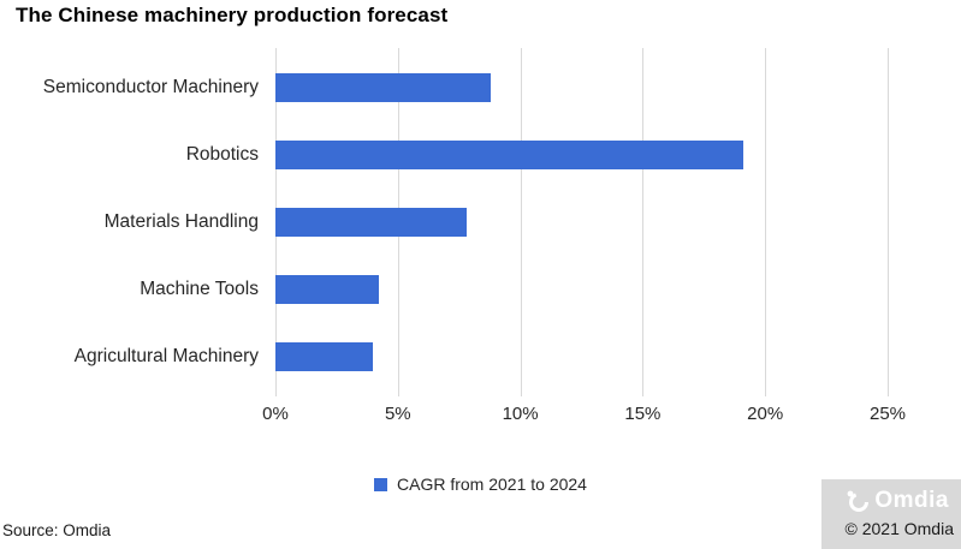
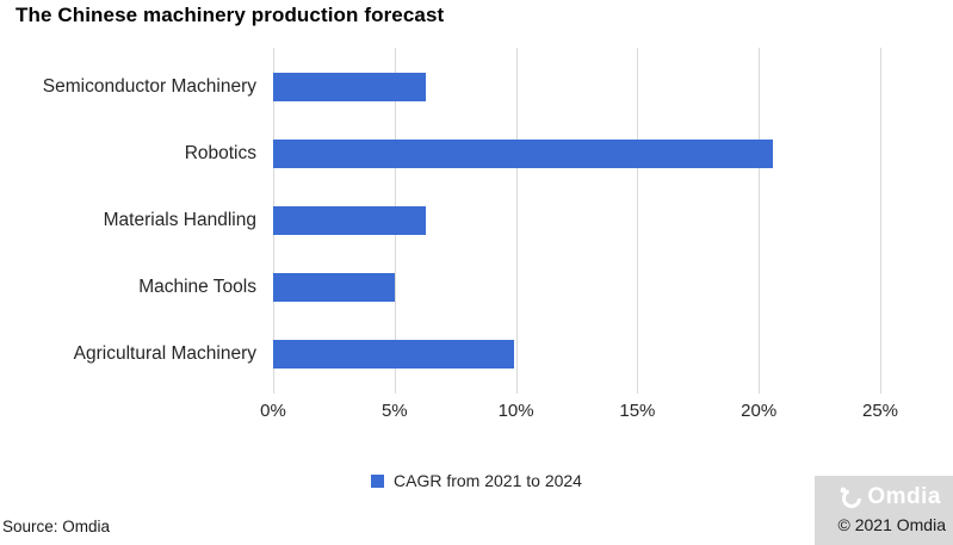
Semiconductor Machinery: 8.8% -> 6.3%
Robotics: 19.1% -> 20.6%
Materials Handling: 7.8% -> 6.3%
Machine Tools: 4.2% -> 5.0%
Agricultural Machinery: 4.0% -> 9.9%
